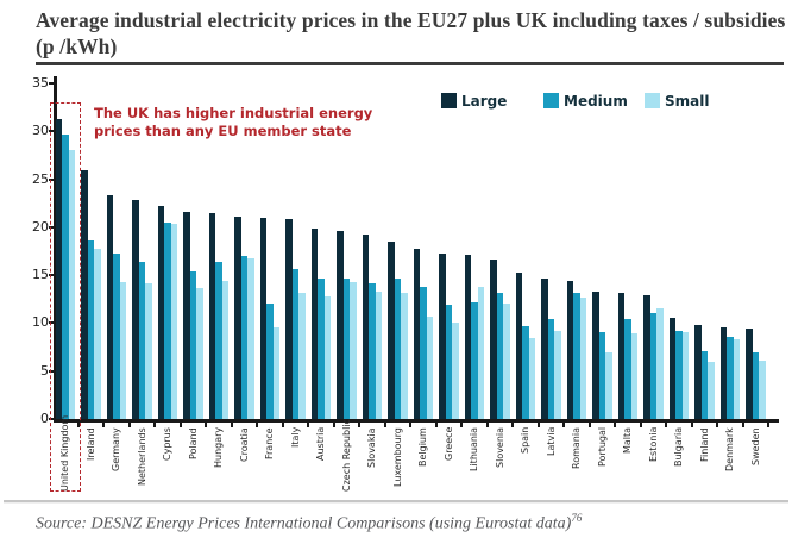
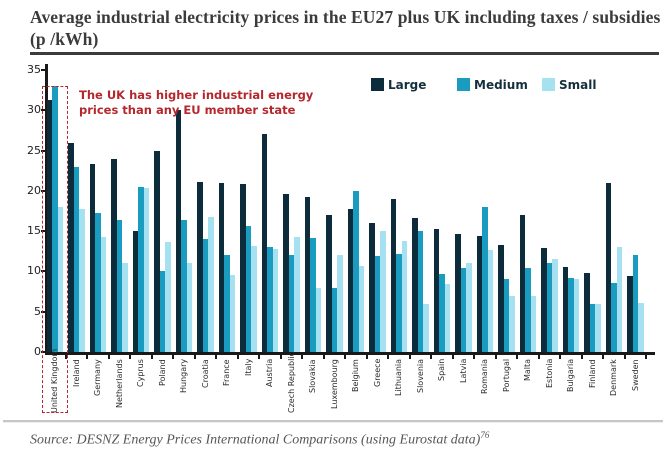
Medium/United Kingdom: 30 -> 33
Small/United Kingdom: 28 -> 18
Medium/Ireland: 19 -> 23
Large/Netherlands: 23 -> 24
Small/Netherlands: 14 -> 11
Large/Cyprus: 22 -> 15
Large/Poland: 22 -> 25
Medium/Poland: 15 -> 10
Large/Hungary: 22 -> 30
Small/Hungary: 14 -> 11
Medium/Croatia: 17 -> 14
Large/Austria: 20 -> 27
Medium/Austria: 15 -> 13
Medium/Czech Republic: 15 -> 12
Small/Slovakia: 13 -> 8
Large/Luxembourg: 18 -> 17
Medium/Luxembourg: 15 -> 8
Small/Luxembourg: 13 -> 12
Medium/Belgium: 14 -> 20
Large/Greece: 17 -> 16
Small/Greece: 10 -> 15
Large/Lithuania: 17 -> 19
Medium/Slovenia: 13 -> 15
Small/Slovenia: 12 -> 6
Small/Latvia: 9 -> 11
Medium/Romania: 13 -> 18
Large/Malta: 13 -> 17
Small/Malta: 9 -> 7
Medium/Finland: 7 -> 6
Large/Denmark: 10 -> 21
Small/Denmark: 8 -> 13
Medium/Sweden: 7 -> 12
